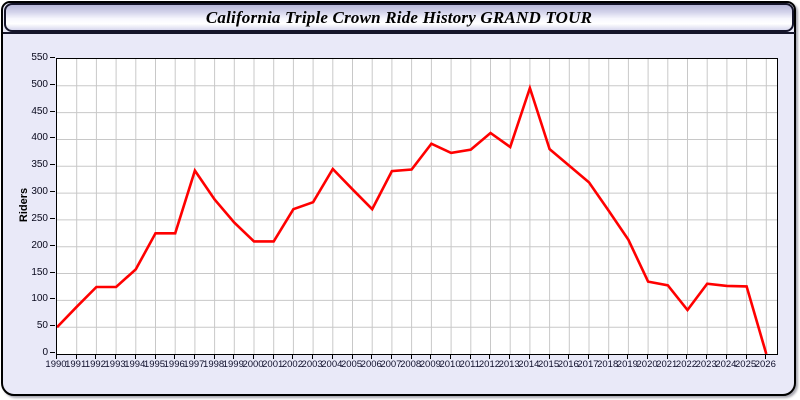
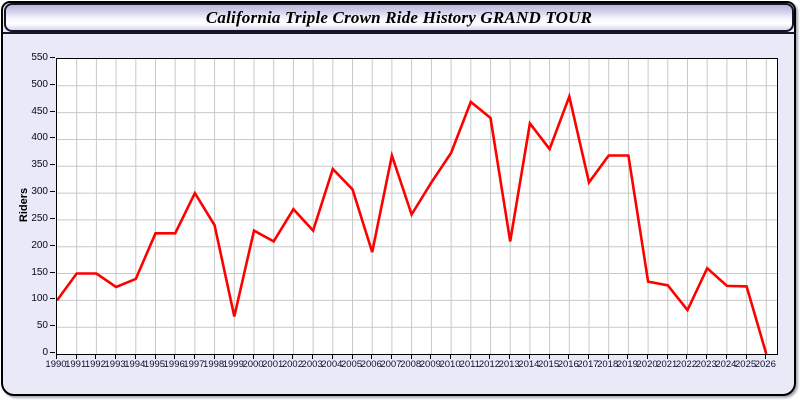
1990: 50 -> 100
1991: 90 -> 150
1992: 120 -> 150
1994: 160 -> 140
1997: 340 -> 300
1998: 290 -> 240
1999: 240 -> 70
2000: 210 -> 230
2003: 280 -> 230
2006: 270 -> 190
2007: 340 -> 370
2008: 340 -> 260
2009: 390 -> 320
2011: 380 -> 470
2012: 410 -> 440
2013: 390 -> 210
2014: 500 -> 430
2016: 350 -> 480
2018: 270 -> 370
2019: 210 -> 370
2023: 130 -> 160
